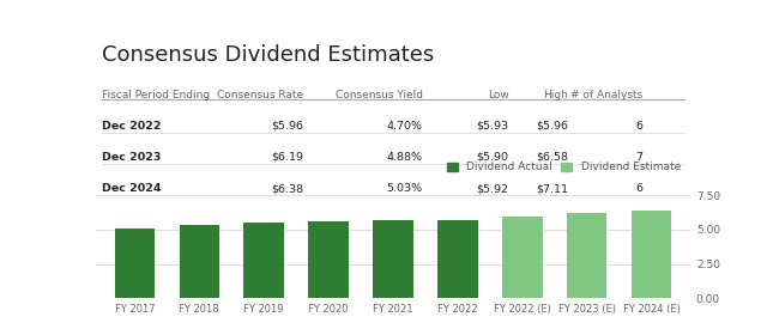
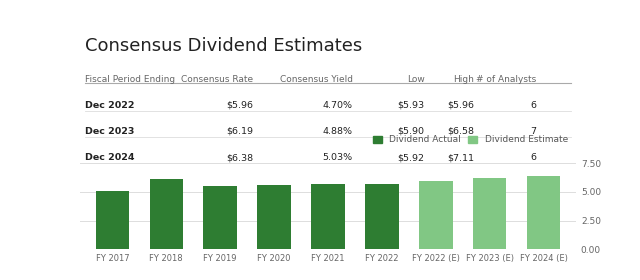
FY 2018: 5.4 -> 6.1
